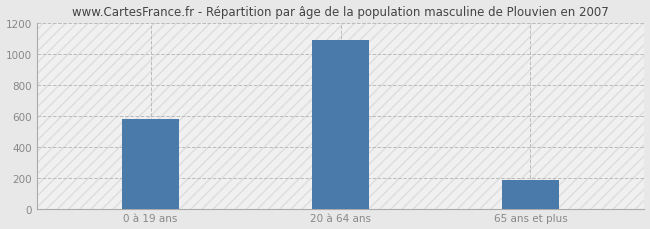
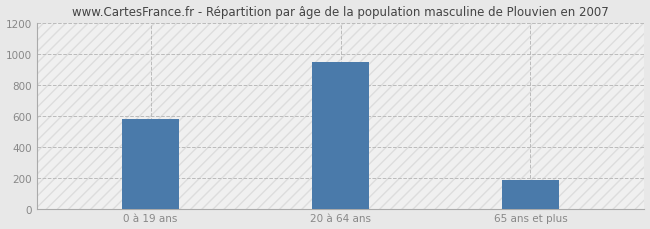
20 à 64 ans: 1090 -> 950
